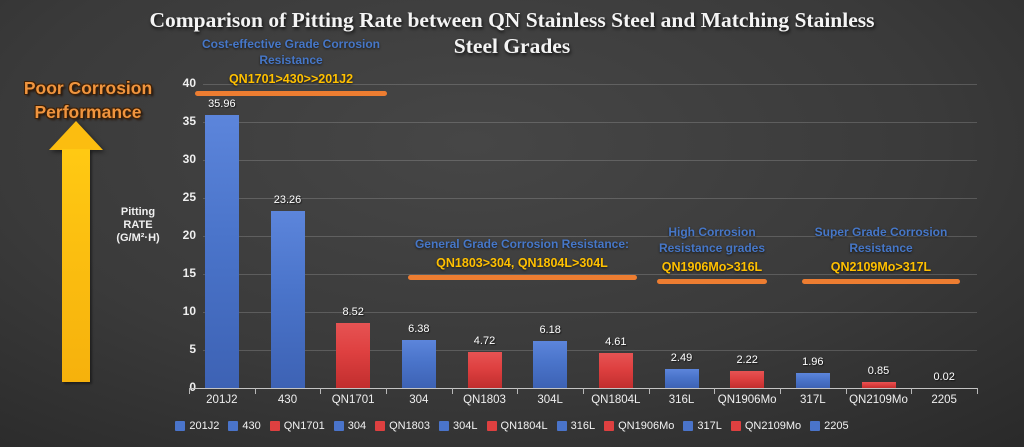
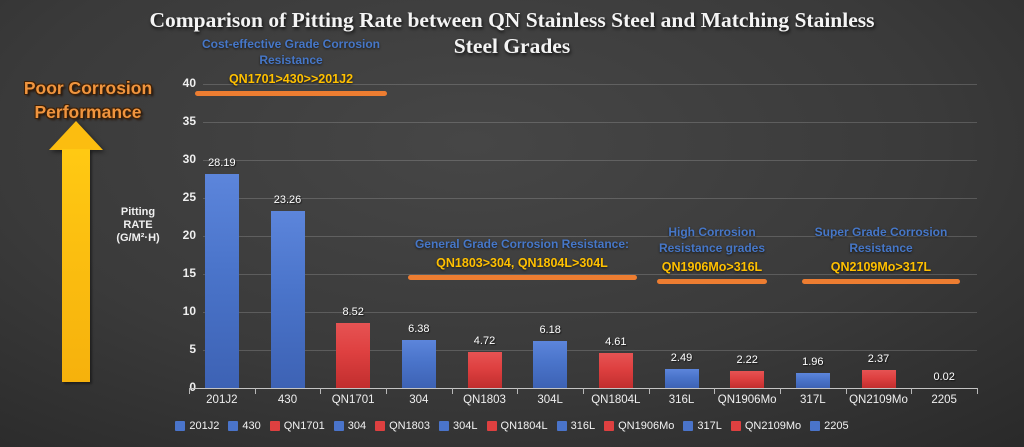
201J2: 35.96 -> 28.19
QN2109Mo: 0.85 -> 2.37
